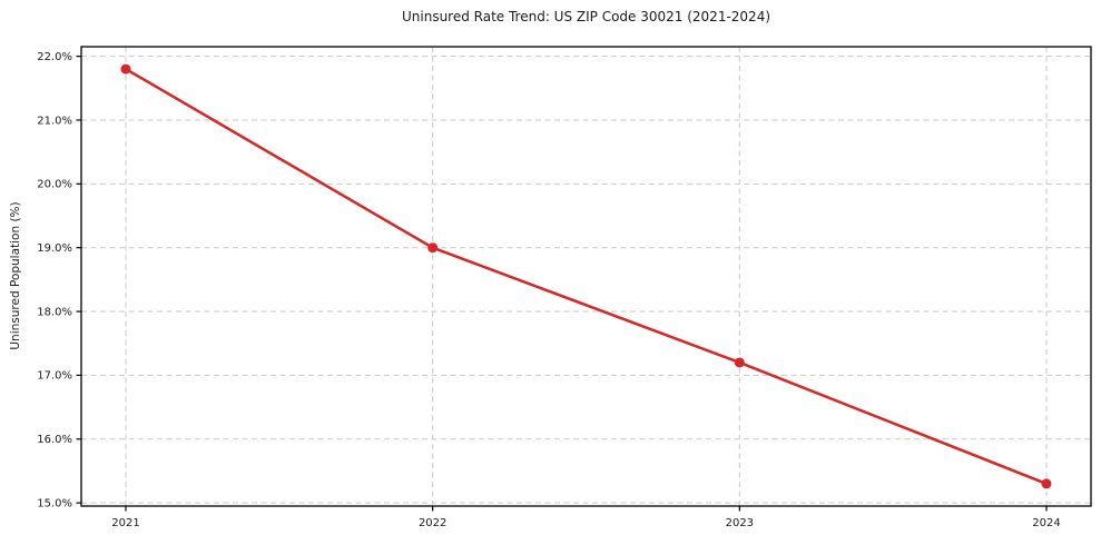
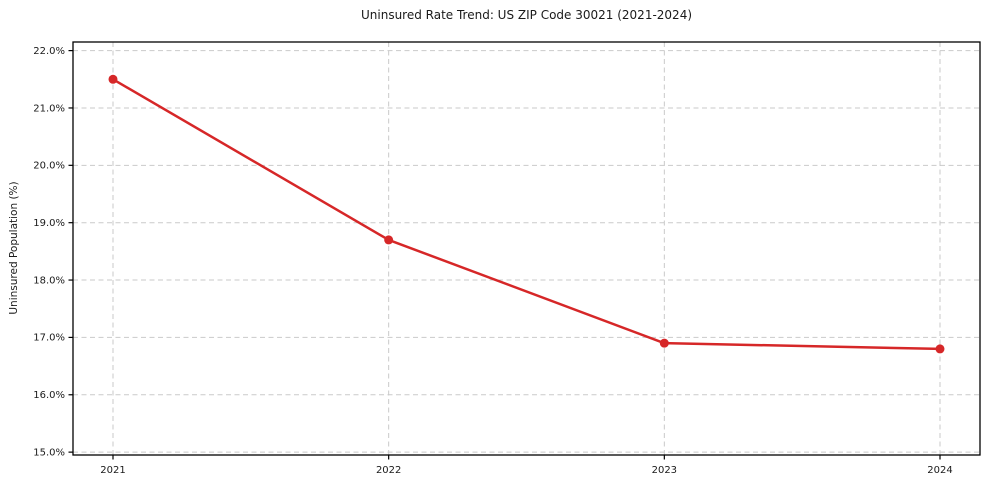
2021: 21.8% -> 21.5%
2022: 19.0% -> 18.7%
2023: 17.2% -> 16.9%
2024: 15.3% -> 16.8%
